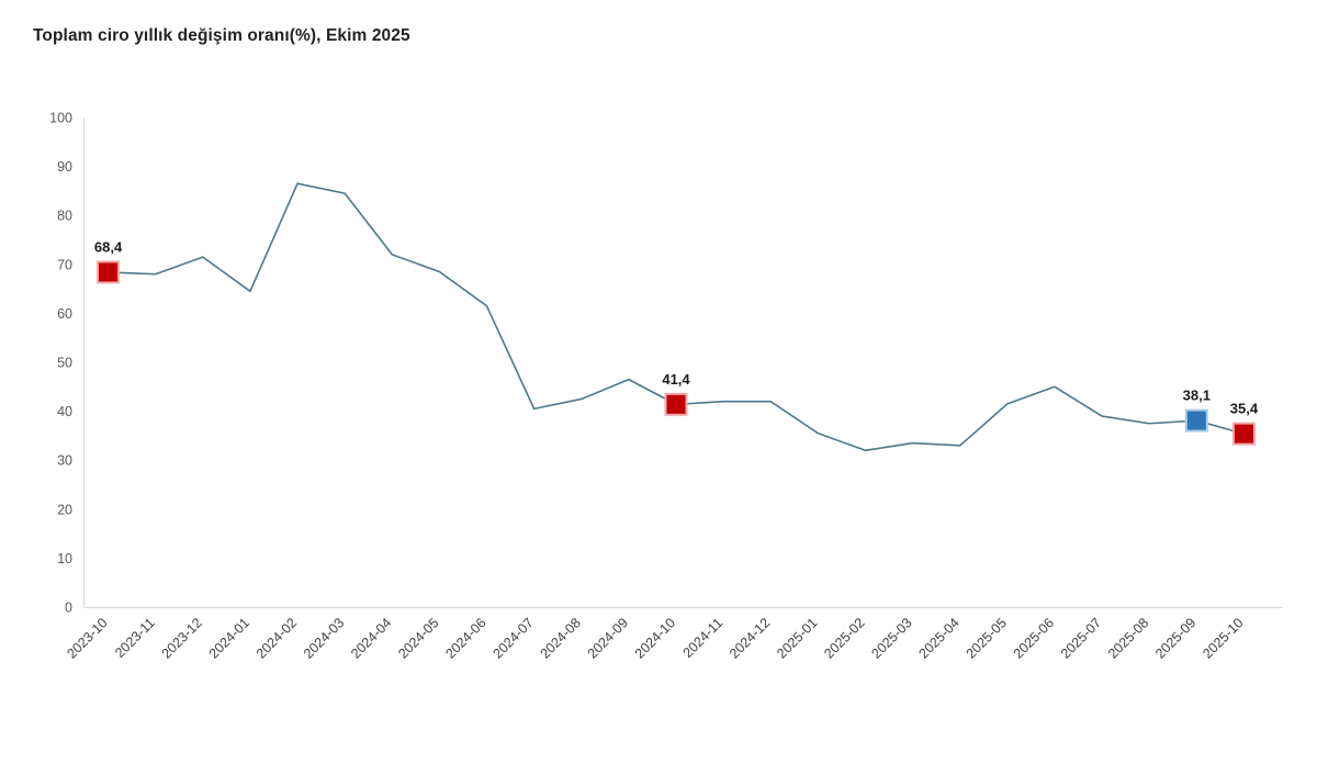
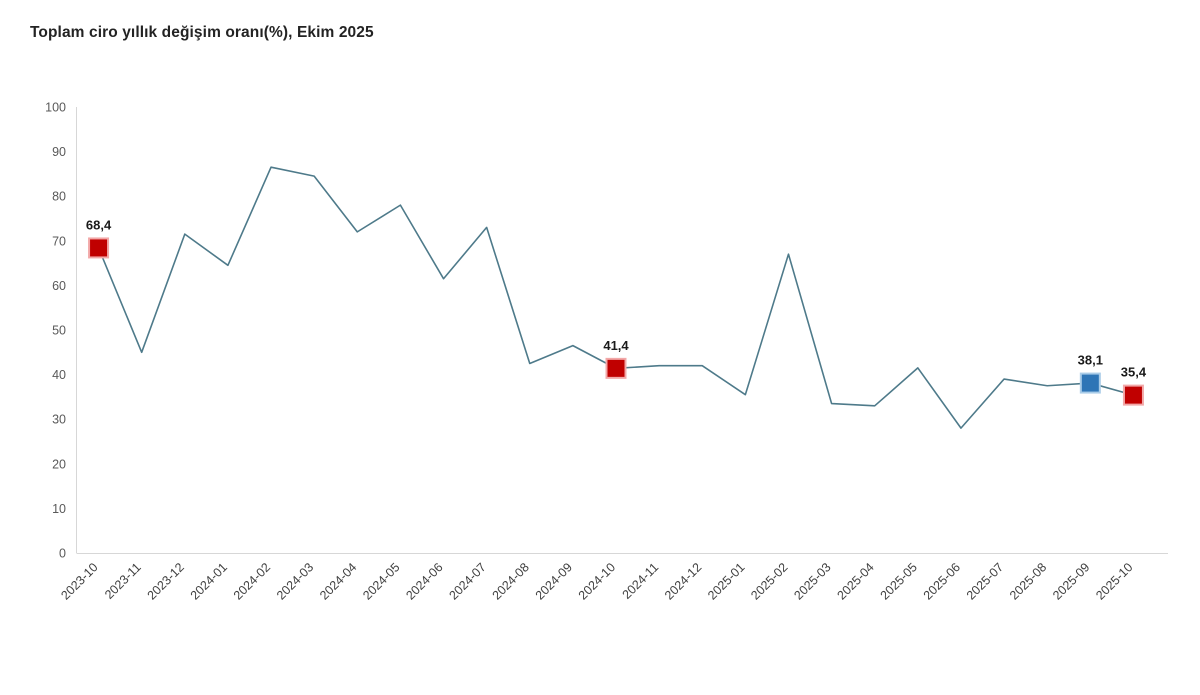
2023-11: 68 -> 45
2024-05: 68 -> 78
2024-07: 40 -> 73
2025-02: 32 -> 67
2025-06: 45 -> 28
